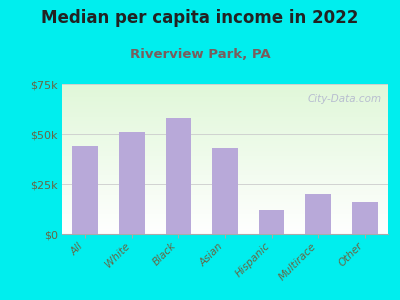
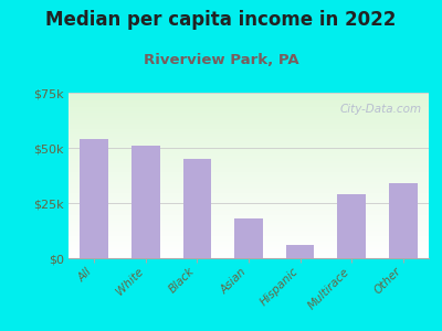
All: $44k -> $54k
Black: $58k -> $45k
Asian: $43k -> $18k
Hispanic: $12k -> $6k
Multirace: $20k -> $29k
Other: $16k -> $34k
